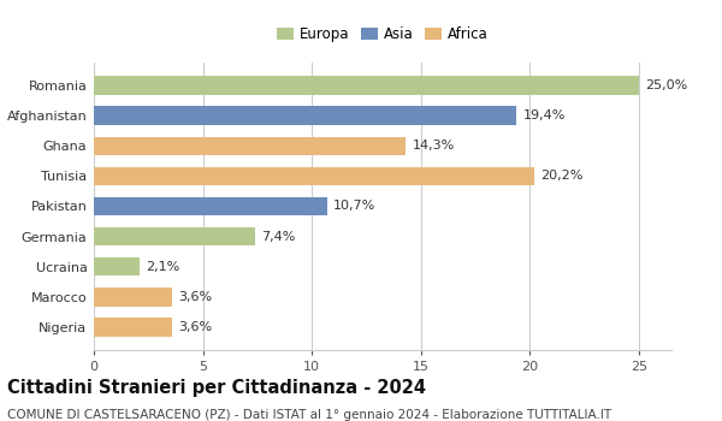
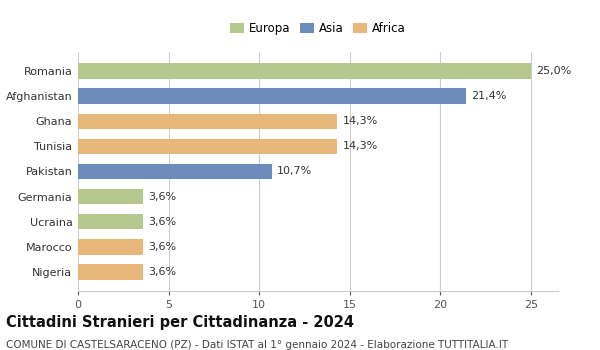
Afghanistan: 19,4% -> 21,4%
Tunisia: 20,2% -> 14,3%
Germania: 7,4% -> 3,6%
Ucraina: 2,1% -> 3,6%
